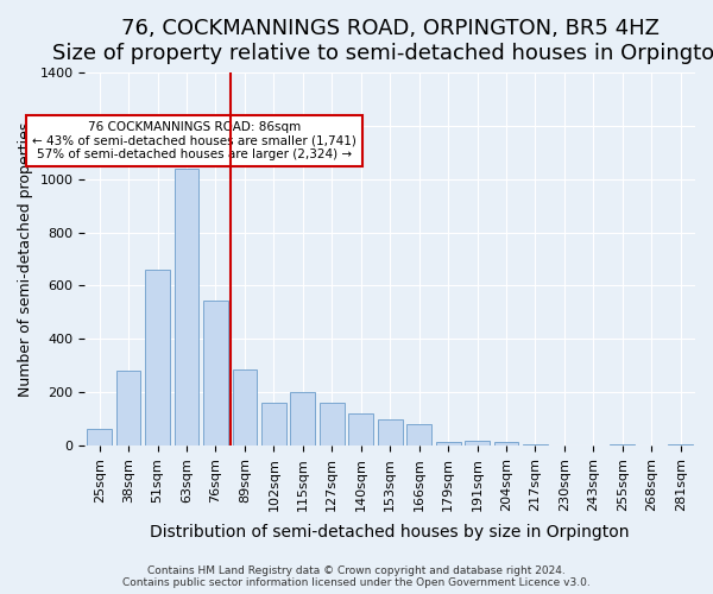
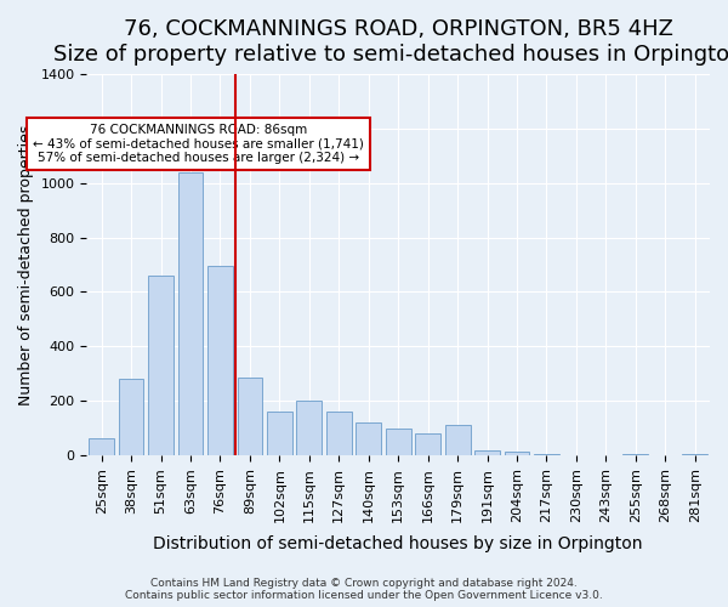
76sqm: 545 -> 695
179sqm: 15 -> 110
